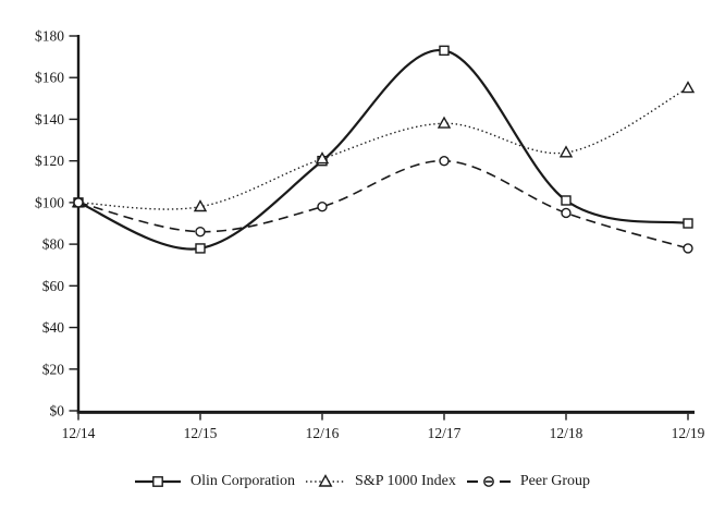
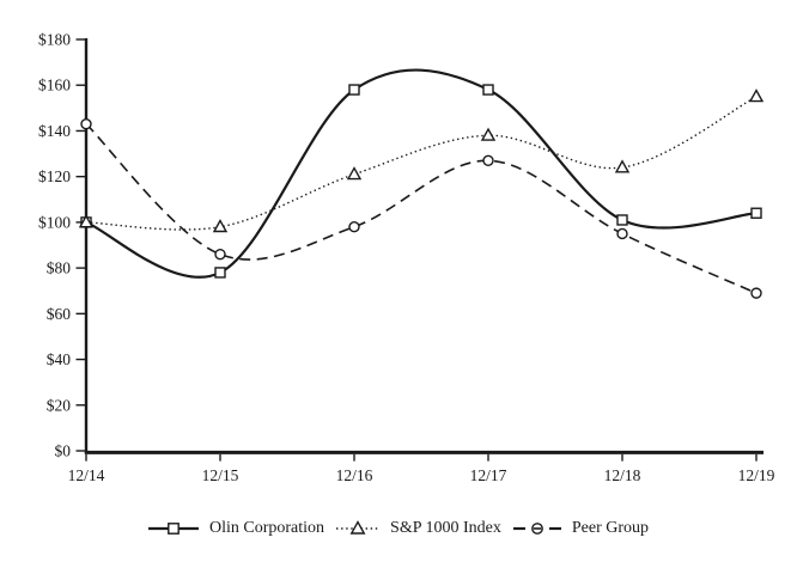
Peer Group/12/14: $100 -> $143
Olin Corporation/12/16: $120 -> $158
Olin Corporation/12/17: $173 -> $158
Peer Group/12/17: $120 -> $127
Olin Corporation/12/19: $90 -> $104
Peer Group/12/19: $78 -> $69
